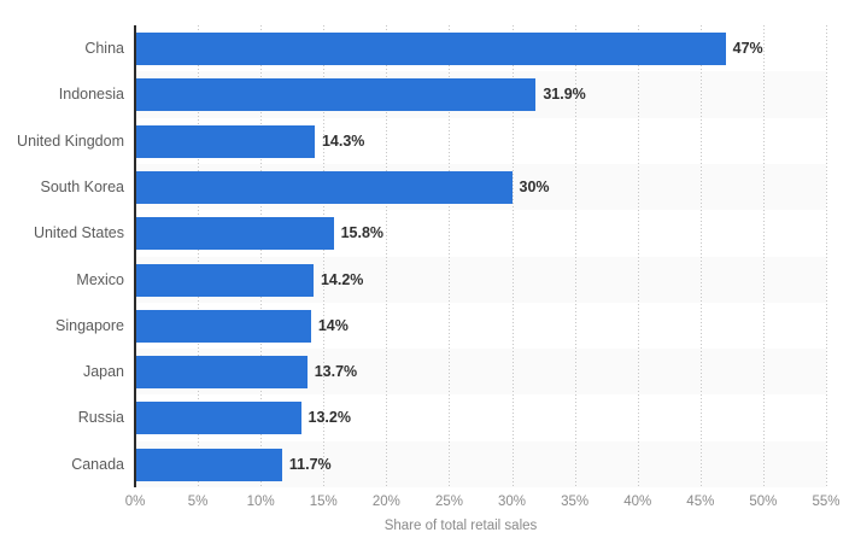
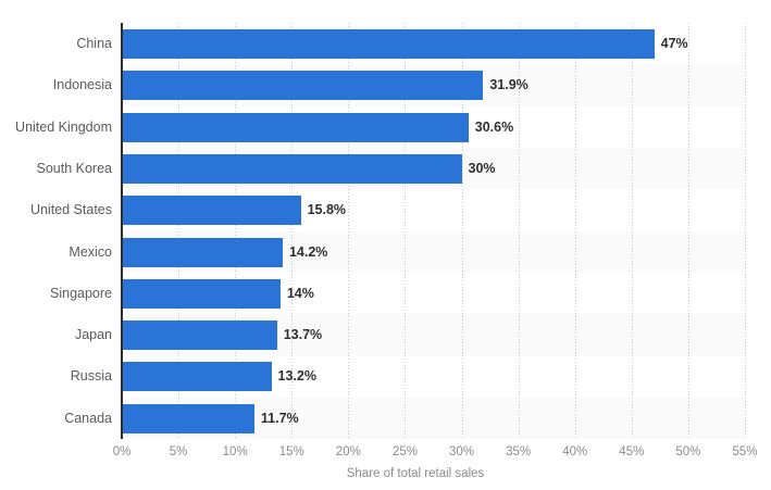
United Kingdom: 14.3% -> 30.6%
